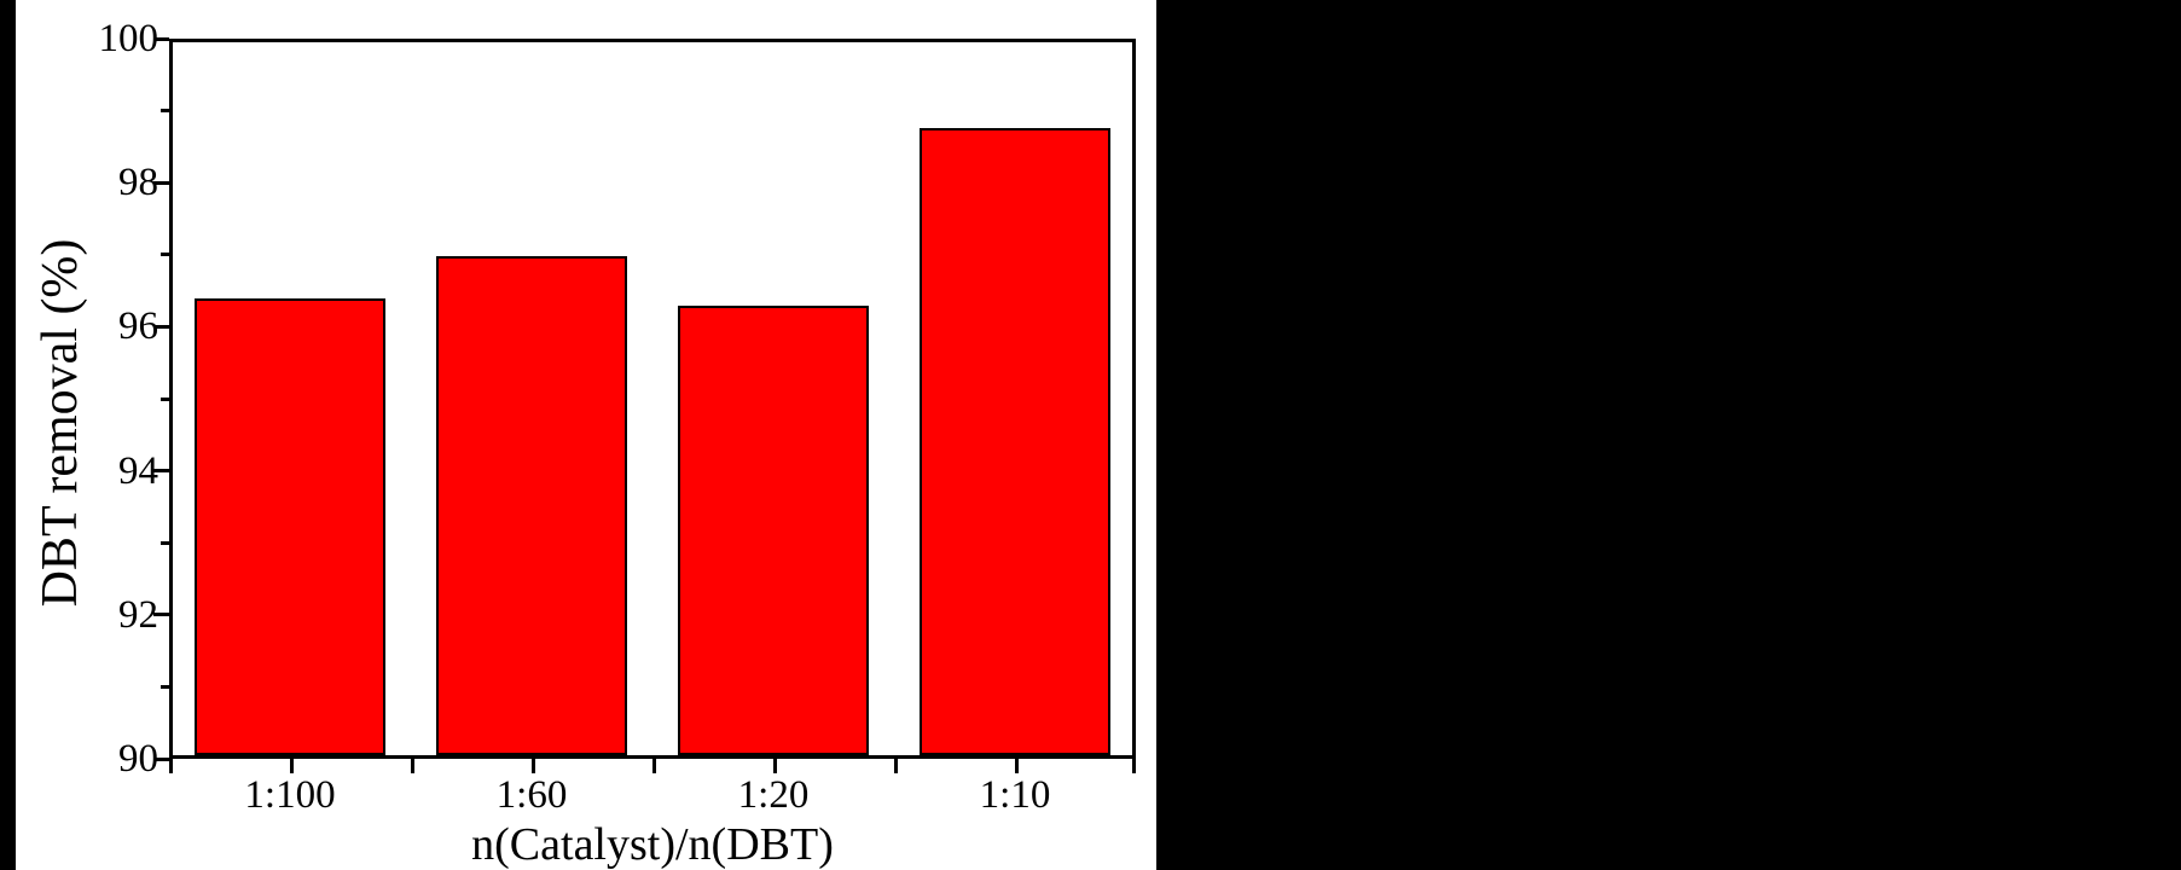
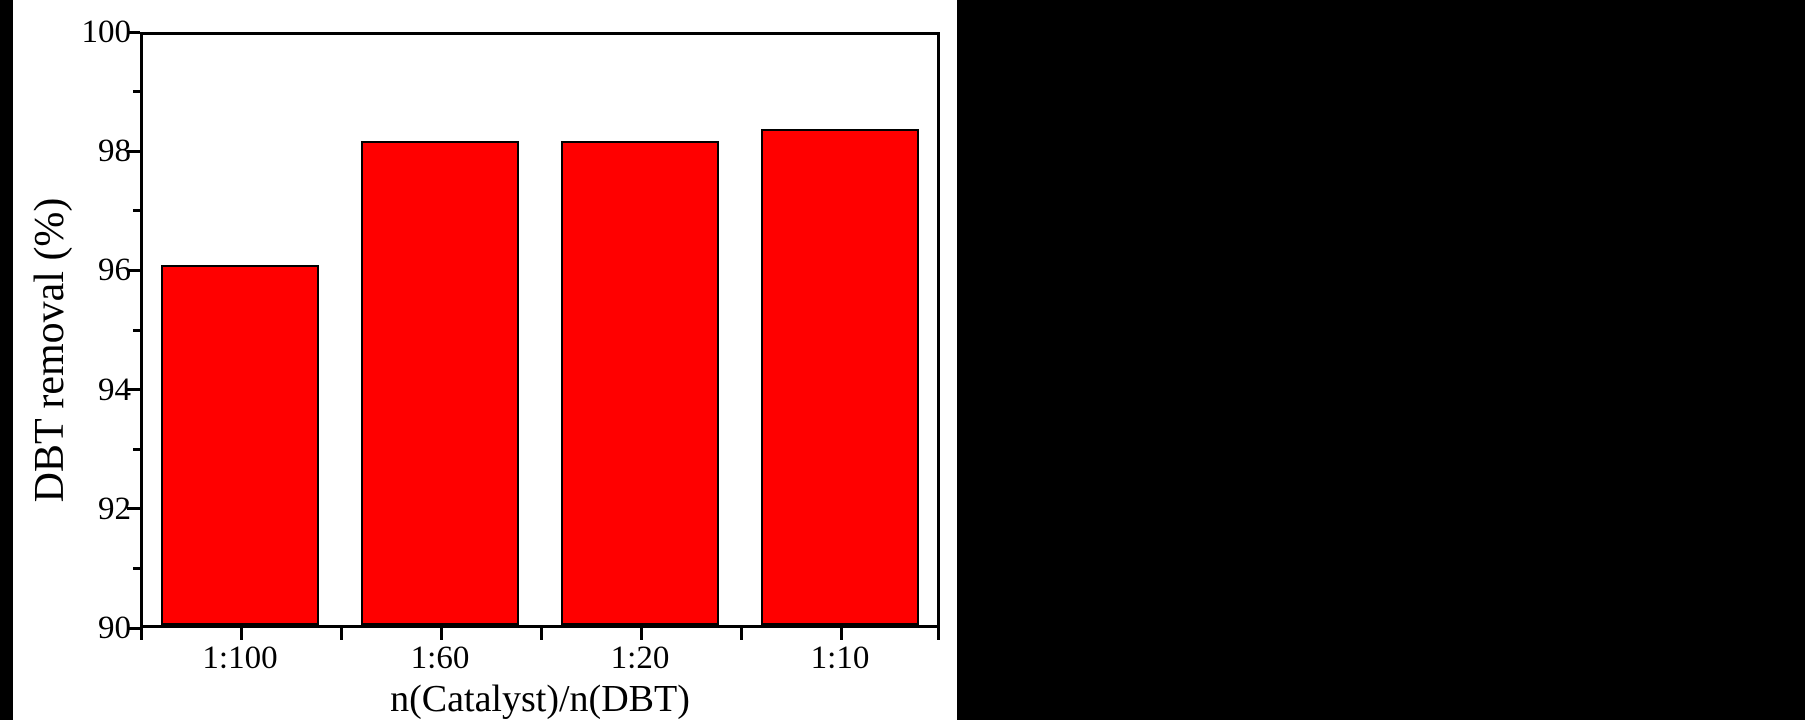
1:100: 96.4 -> 96.1
1:60: 97.0 -> 98.2
1:20: 96.3 -> 98.2
1:10: 98.8 -> 98.4
